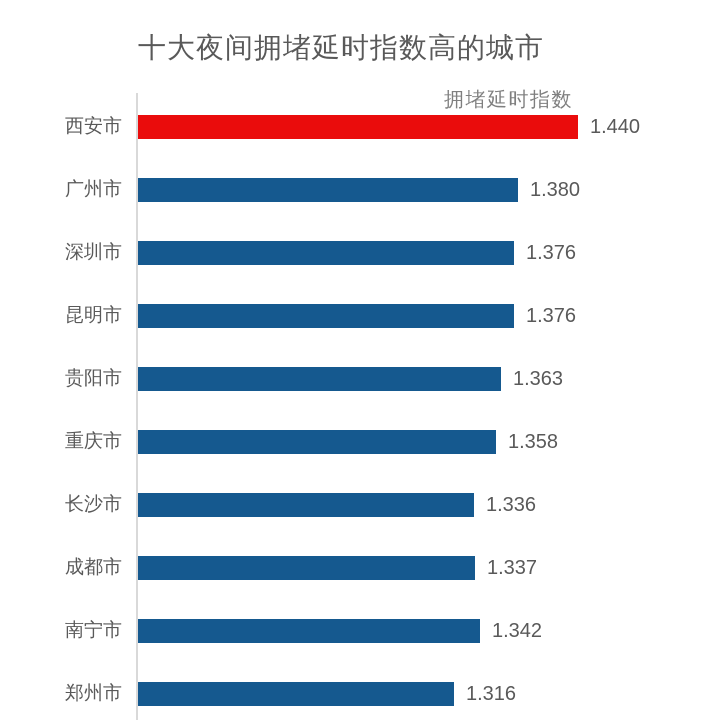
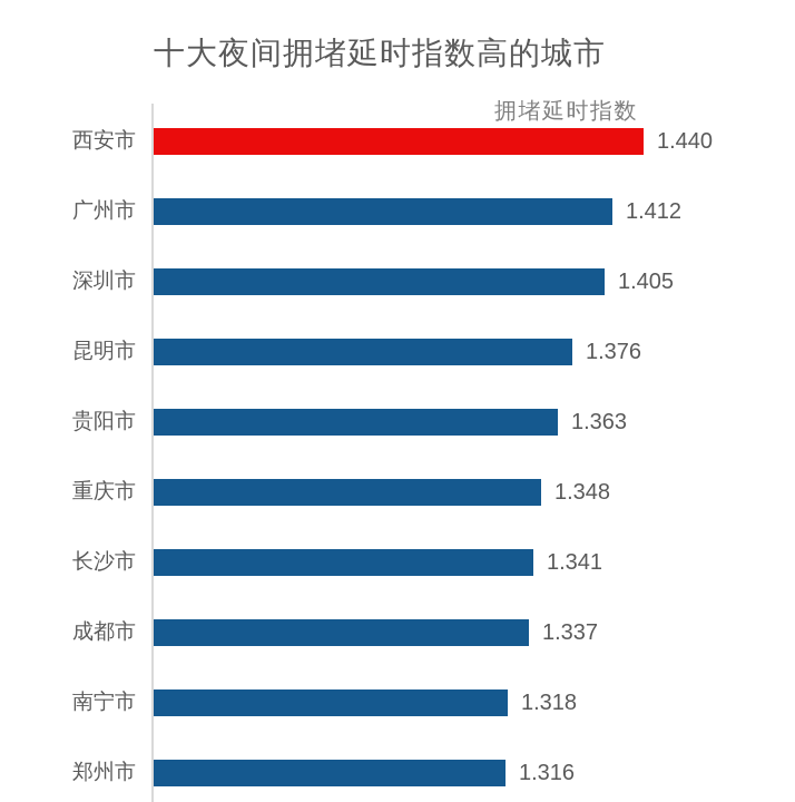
广州市: 1.380 -> 1.412
深圳市: 1.376 -> 1.405
重庆市: 1.358 -> 1.348
长沙市: 1.336 -> 1.341
南宁市: 1.342 -> 1.318
